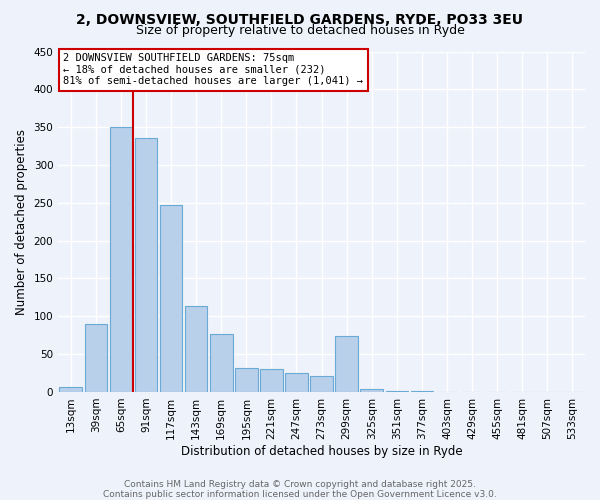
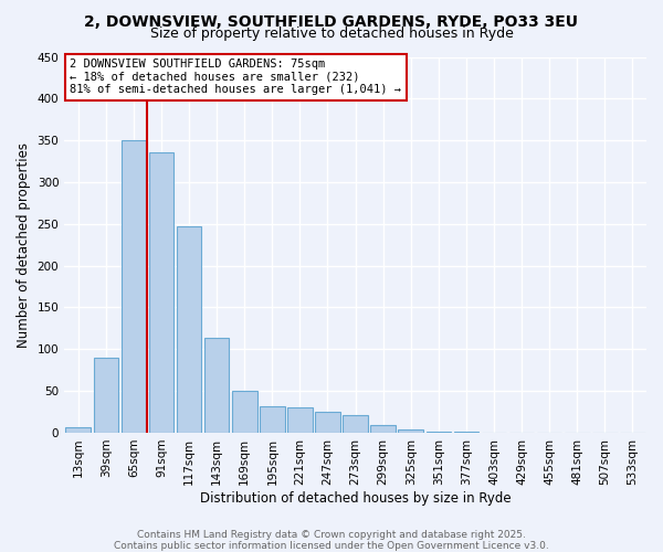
169sqm: 76 -> 50
299sqm: 74 -> 9
